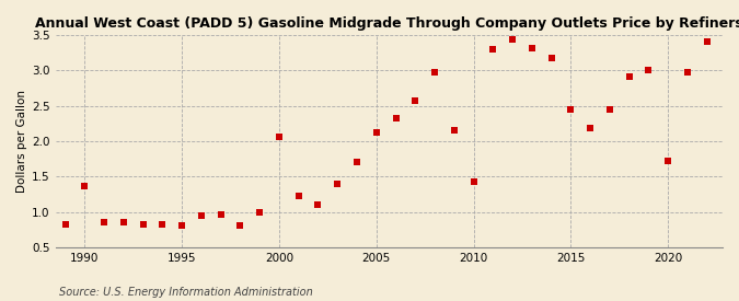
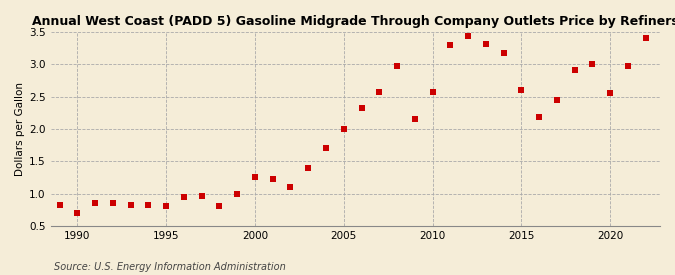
1990: 1.36 -> 0.70
2000: 2.06 -> 1.26
2005: 2.12 -> 2.00
2010: 1.42 -> 2.57
2015: 2.44 -> 2.60
2020: 1.72 -> 2.55
